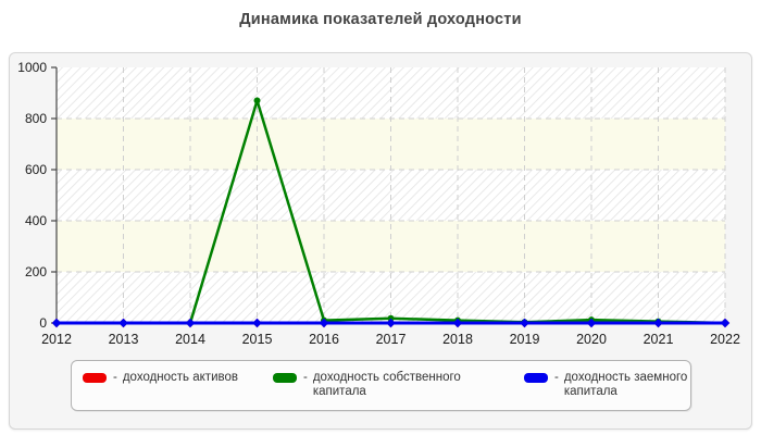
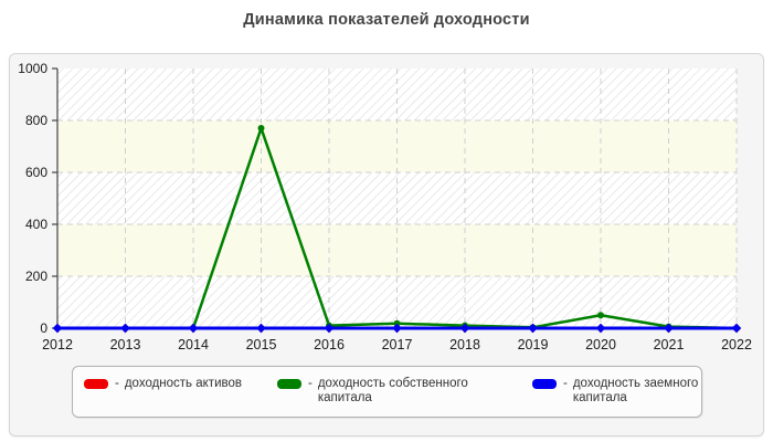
доходность собственного капитала/2015: 870 -> 770
доходность собственного капитала/2020: 10 -> 50
